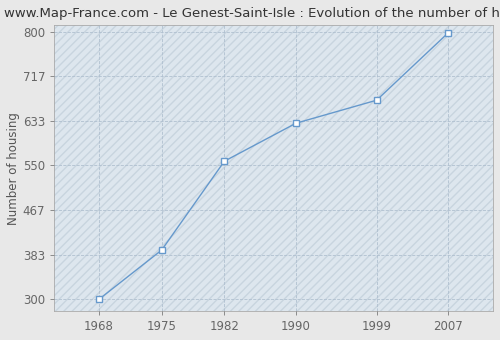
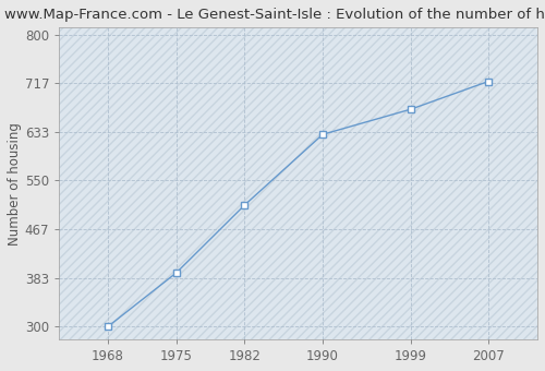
1982: 558 -> 508
2007: 798 -> 720
